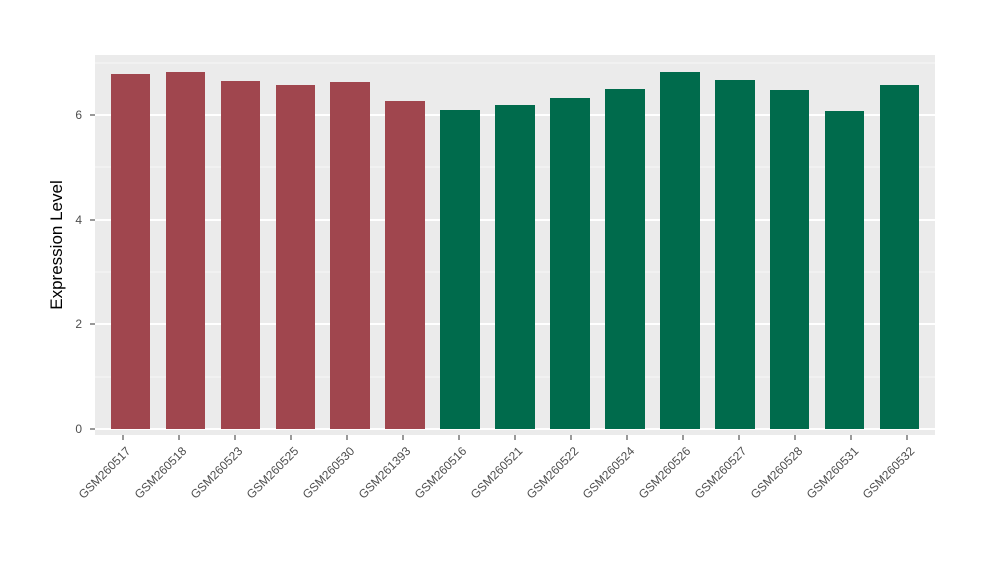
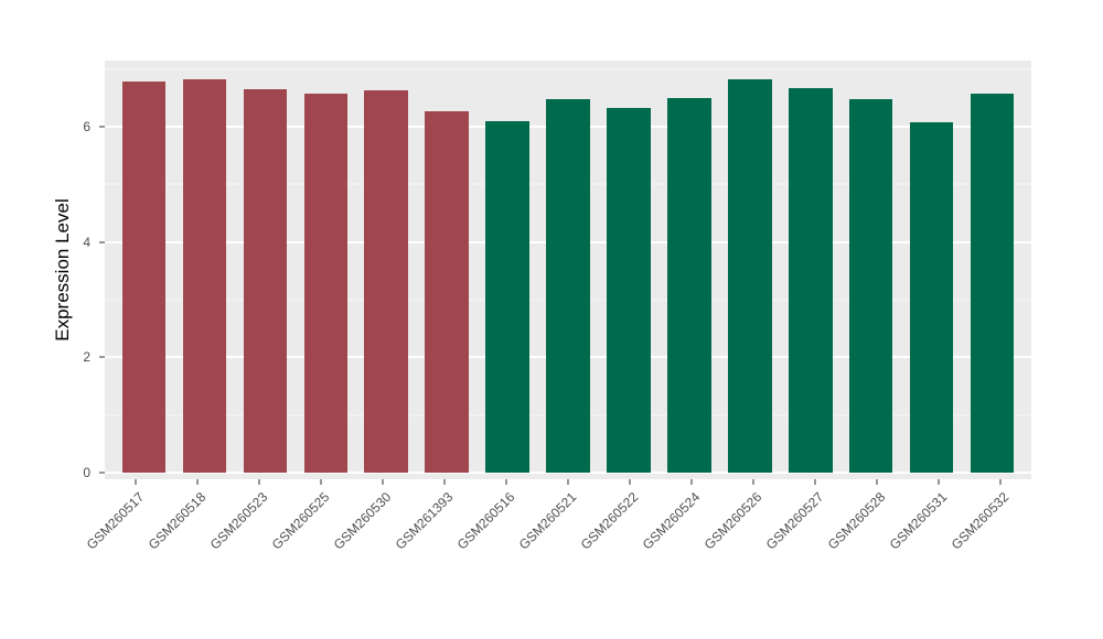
GSM260521: 6.2 -> 6.5
